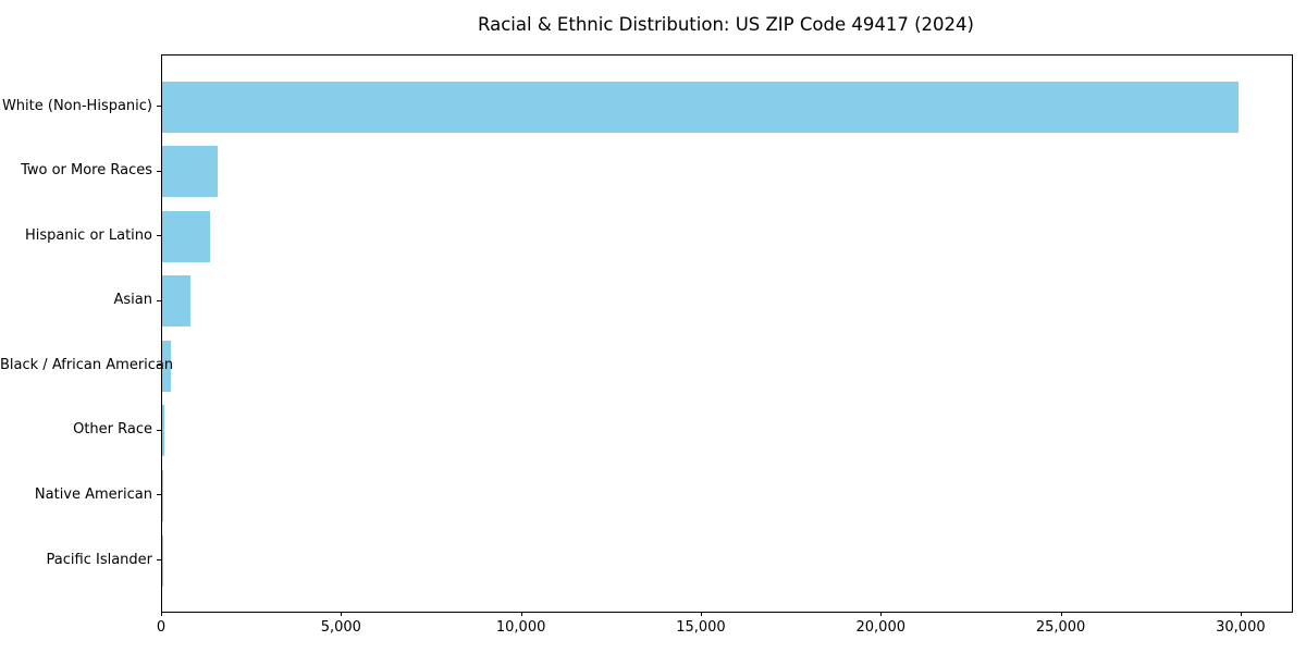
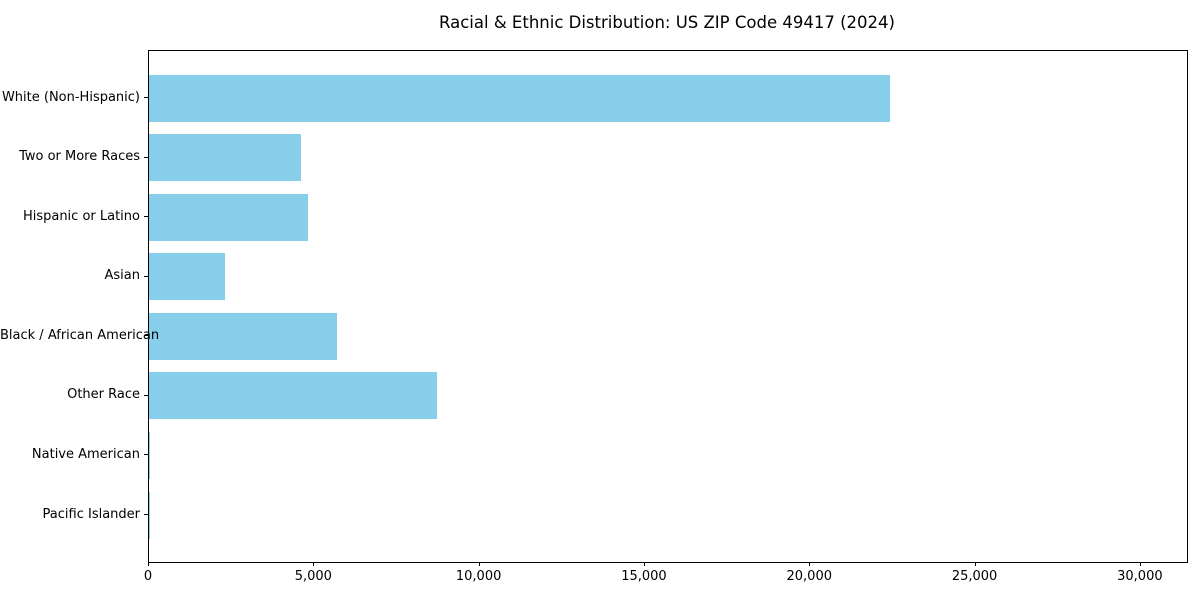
White (Non-Hispanic): 29900 -> 22400
Two or More Races: 1600 -> 4600
Hispanic or Latino: 1300 -> 4800
Asian: 800 -> 2300
Black / African American: 200 -> 5700
Other Race: 100 -> 8700
